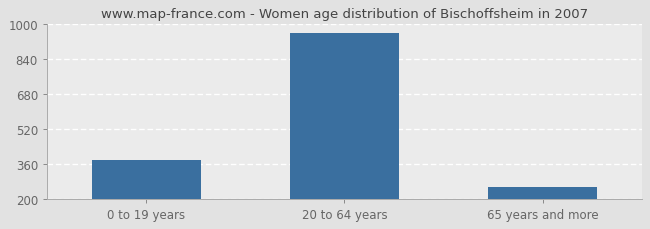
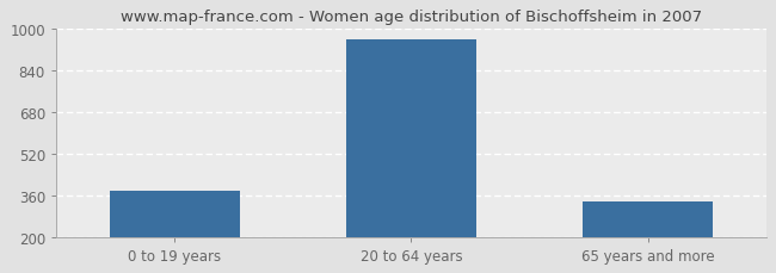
65 years and more: 255 -> 335
